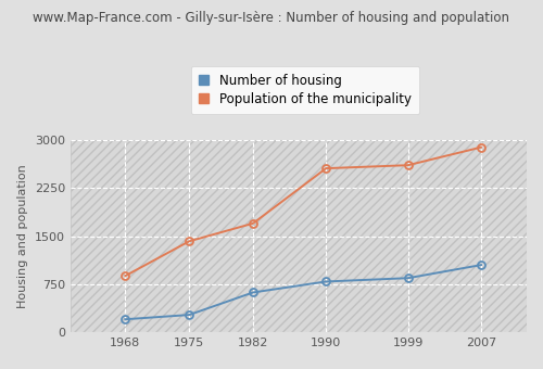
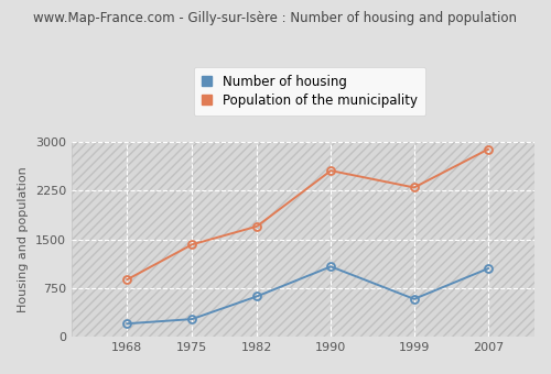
Number of housing/1990: 790 -> 1080
Number of housing/1999: 840 -> 580
Population of the municipality/1999: 2610 -> 2300
